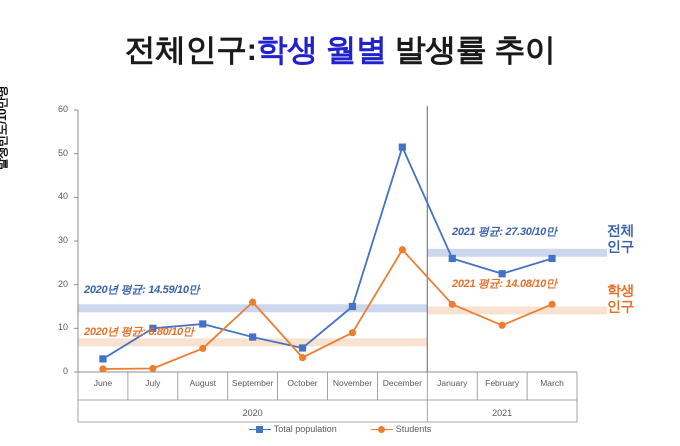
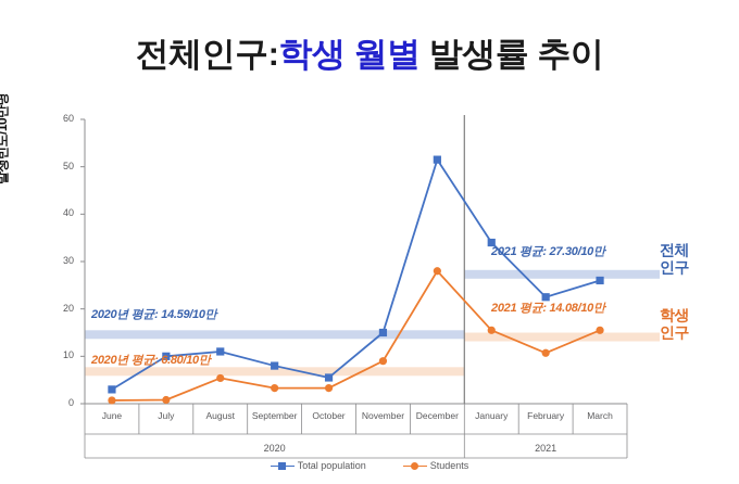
Students/September: 16 -> 3
Total population/January: 26 -> 34
